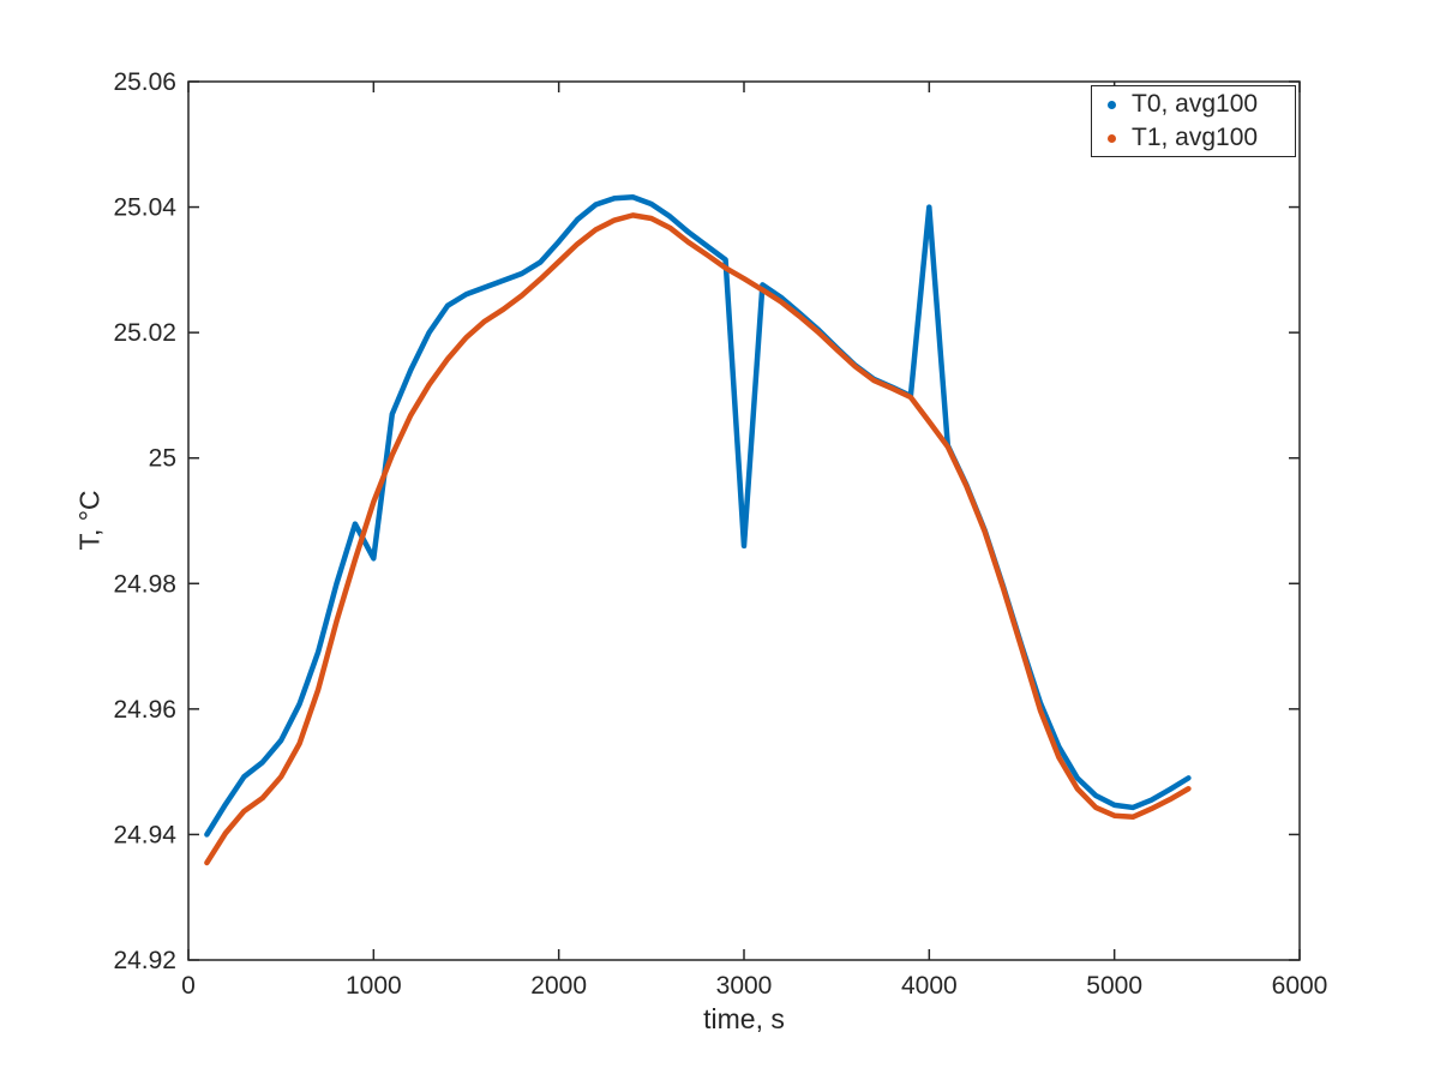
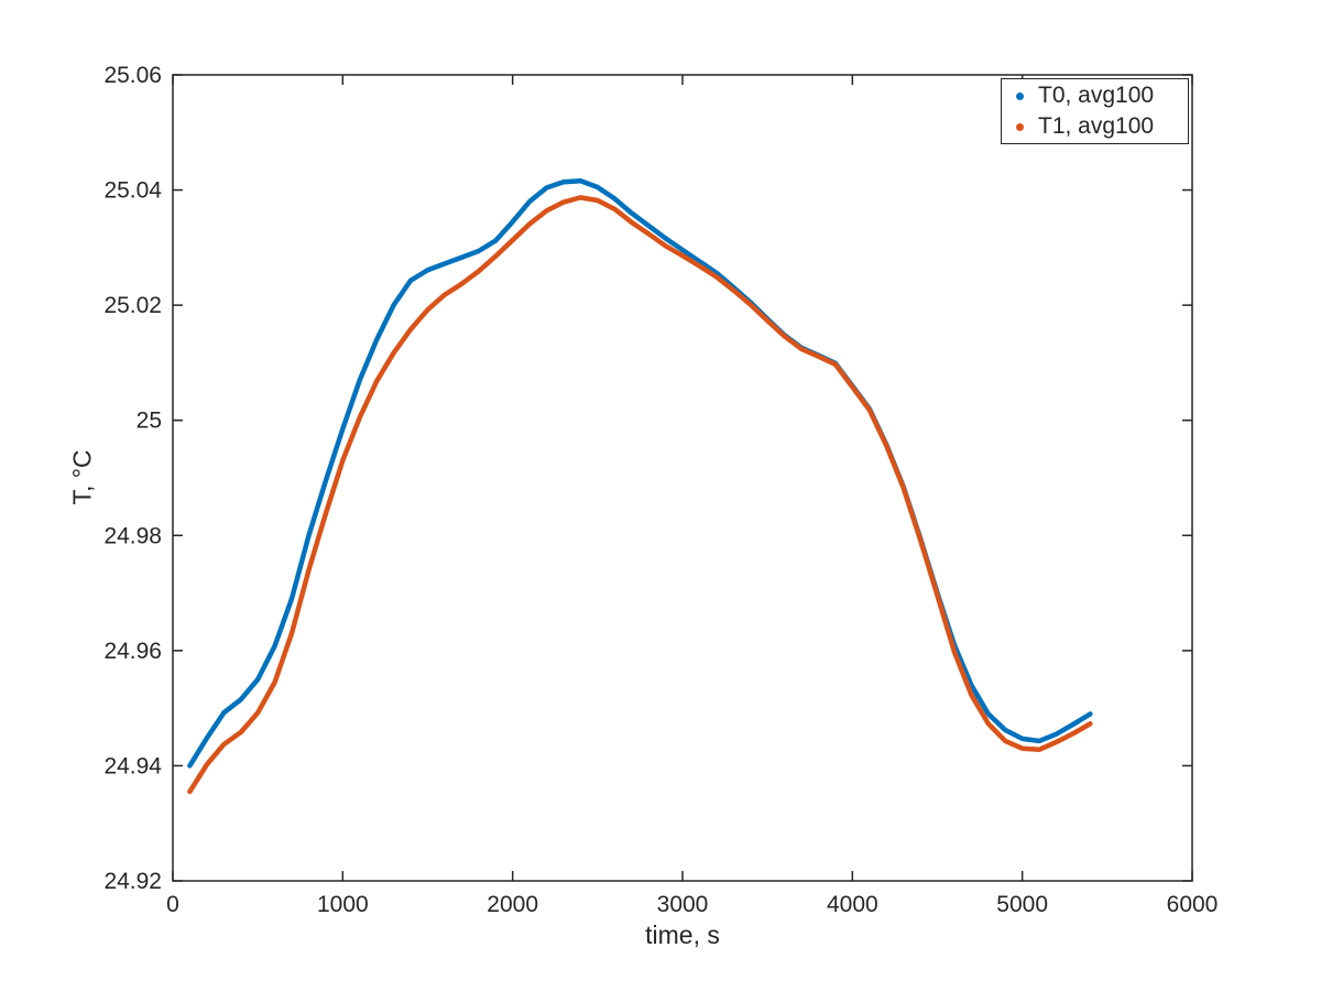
T0, avg100/1000: 24.984 -> 24.998
T0, avg100/3000: 24.986 -> 25.030
T0, avg100/4000: 25.040 -> 25.006
